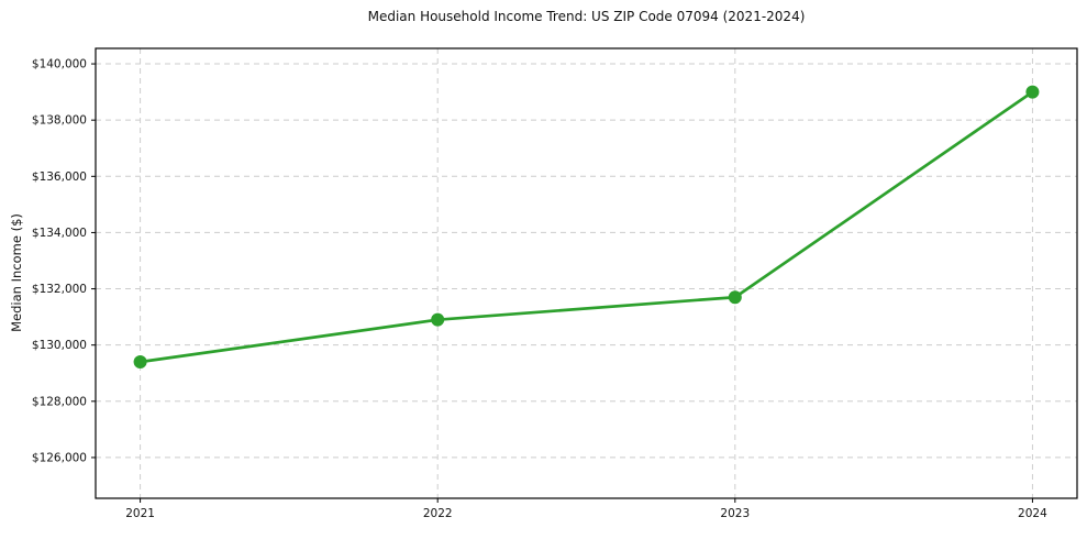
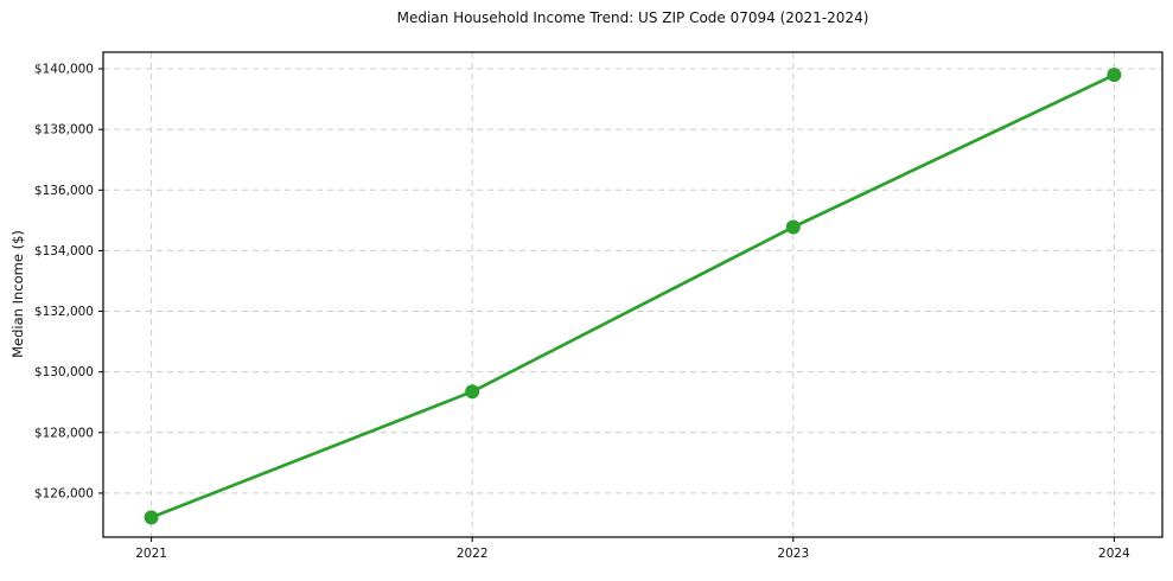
2021: $129400 -> $125200
2022: $130900 -> $129400
2023: $131700 -> $134800
2024: $139000 -> $139800
